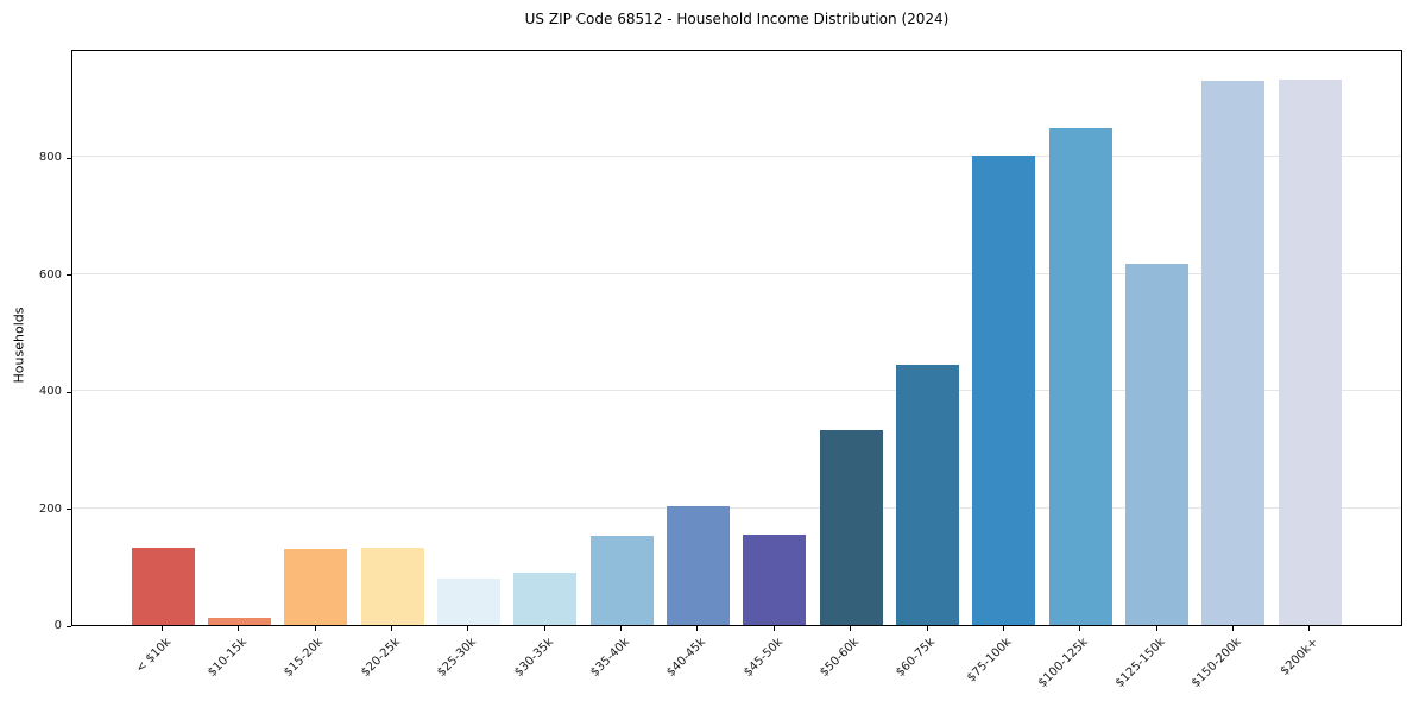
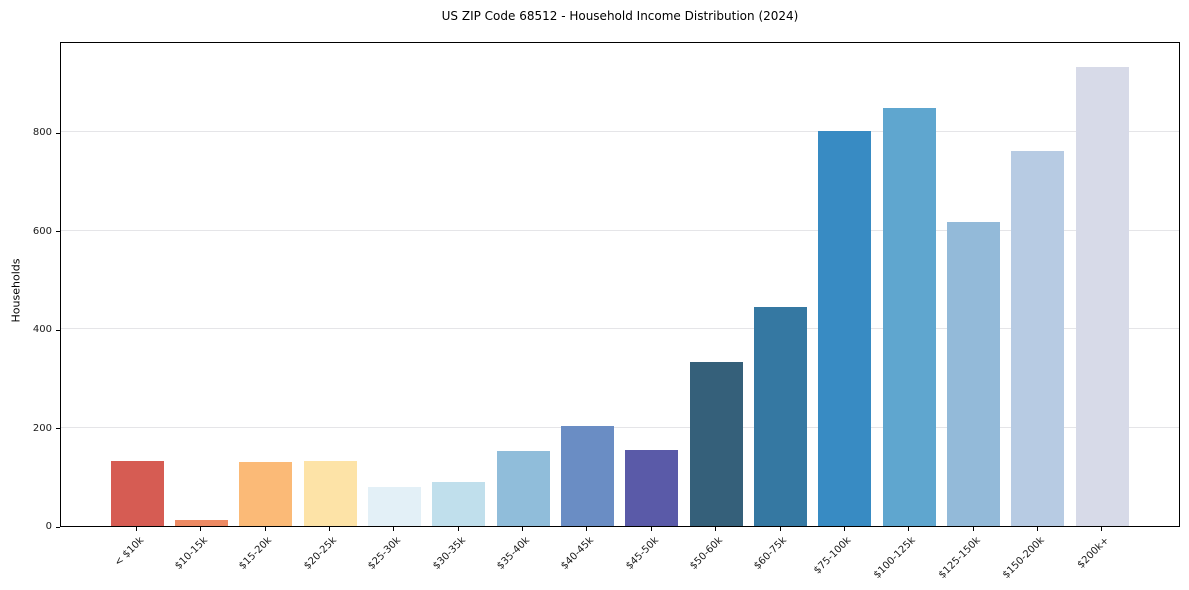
$150-200k: 930 -> 760
